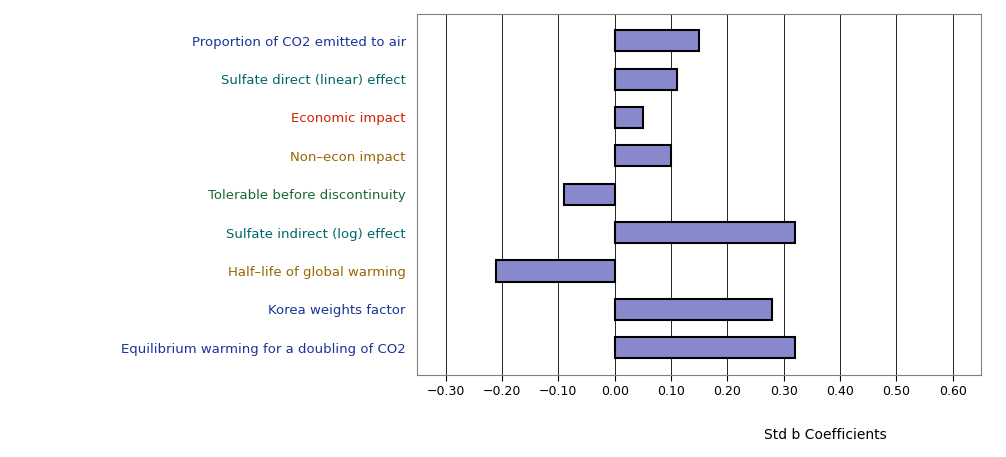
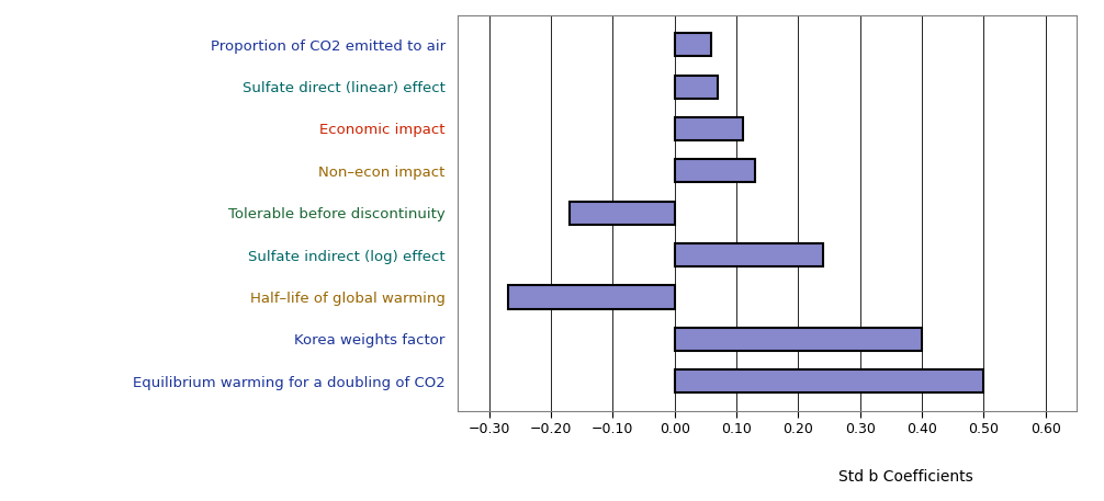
Proportion of CO2 emitted to air: 0.15 -> 0.06
Sulfate direct (linear) effect: 0.11 -> 0.07
Economic impact: 0.05 -> 0.11
Non–econ impact: 0.10 -> 0.13
Tolerable before discontinuity: -0.09 -> -0.17
Sulfate indirect (log) effect: 0.32 -> 0.24
Half–life of global warming: -0.21 -> -0.27
Korea weights factor: 0.28 -> 0.40
Equilibrium warming for a doubling of CO2: 0.32 -> 0.50
